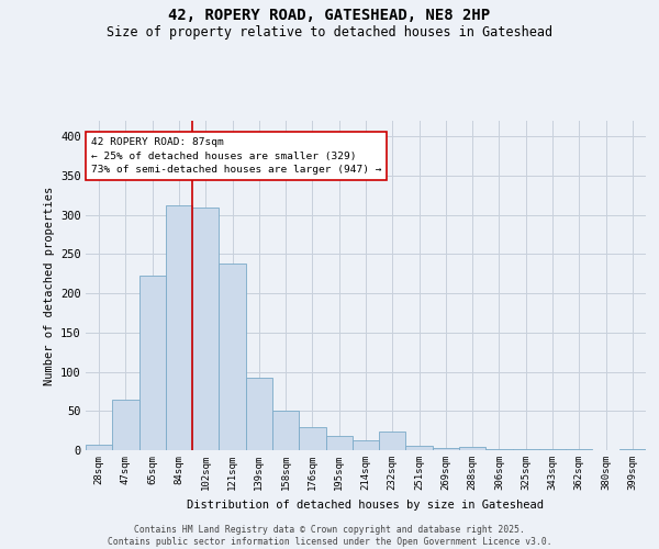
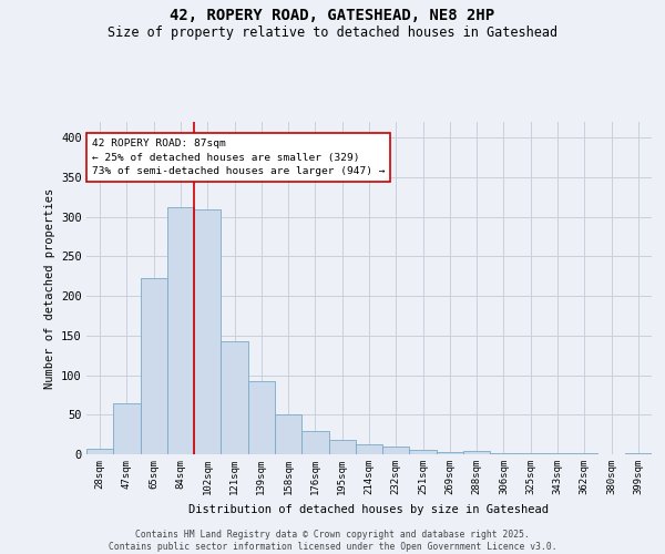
121sqm: 238 -> 143
232sqm: 24 -> 10
